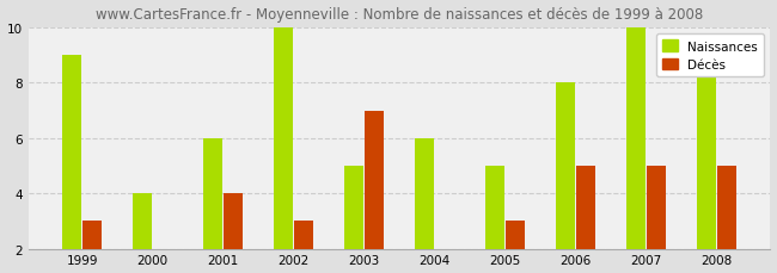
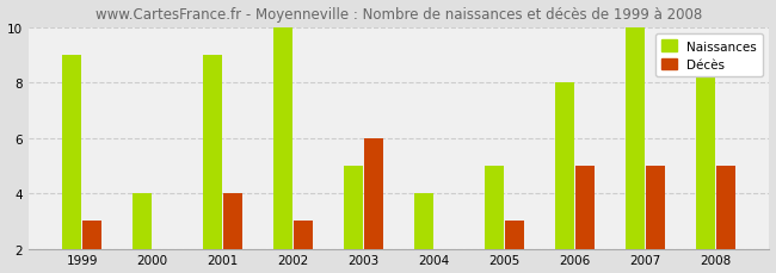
Naissances/2001: 6 -> 9
Décès/2003: 7 -> 6
Naissances/2004: 6 -> 4
